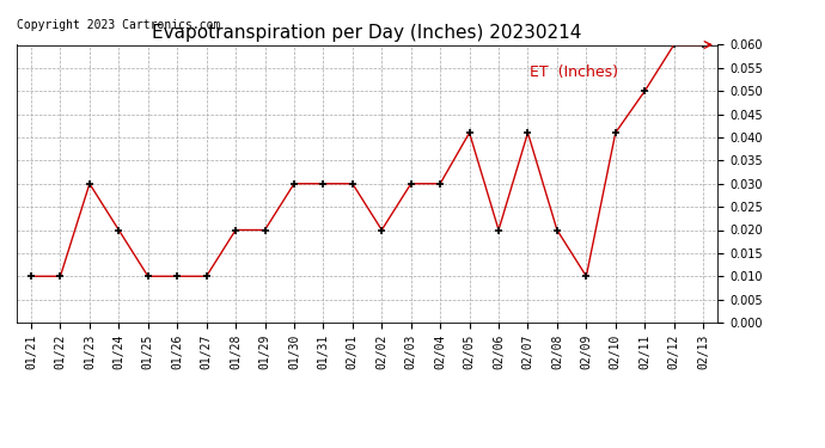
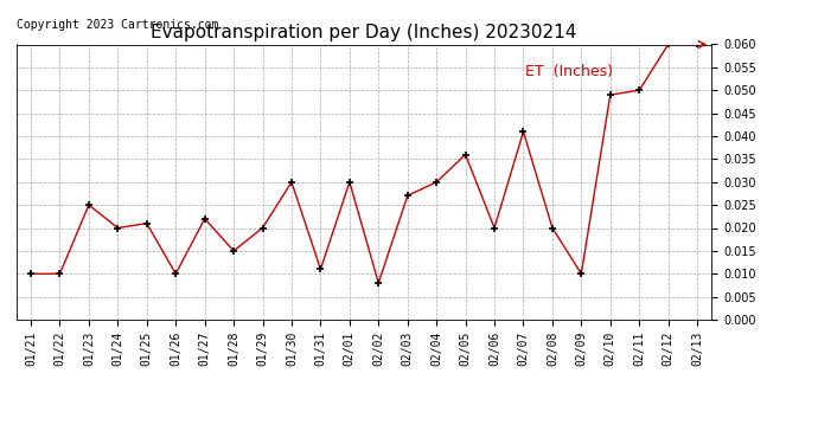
01/23: 0.030 -> 0.025
01/25: 0.010 -> 0.021
01/27: 0.010 -> 0.022
01/28: 0.020 -> 0.015
01/31: 0.030 -> 0.011
02/02: 0.020 -> 0.008
02/03: 0.030 -> 0.027
02/05: 0.041 -> 0.036
02/10: 0.041 -> 0.049
